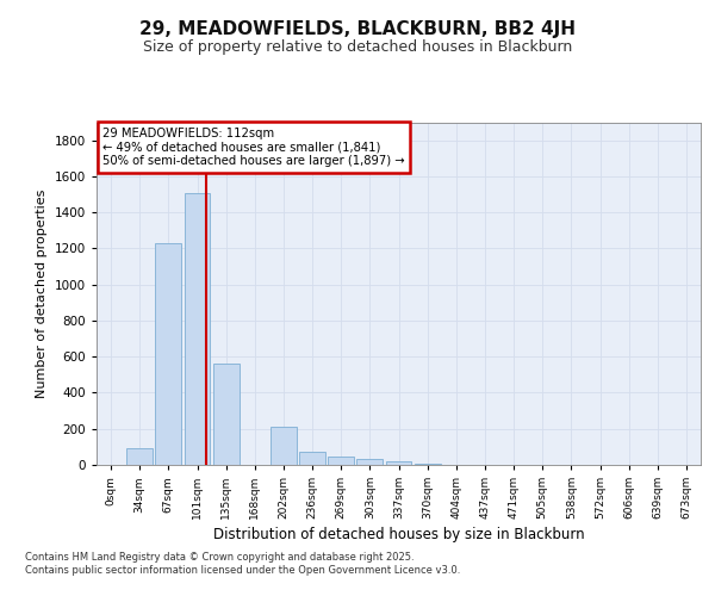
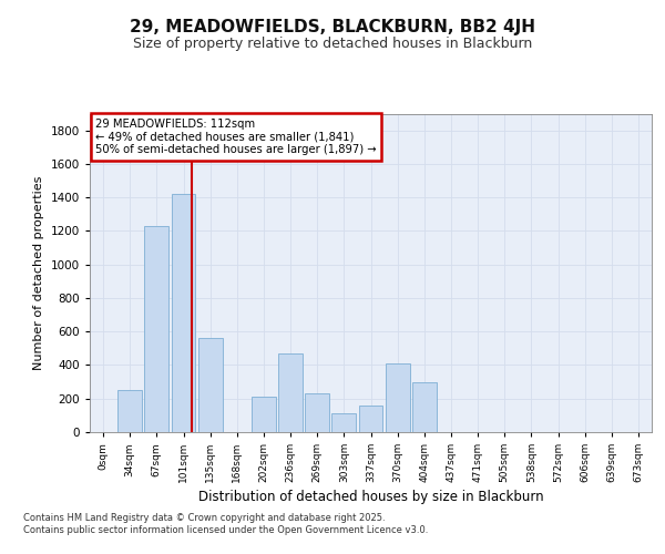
34sqm: 90 -> 250
101sqm: 1510 -> 1420
236sqm: 70 -> 470
269sqm: 40 -> 230
303sqm: 30 -> 110
337sqm: 20 -> 160
370sqm: 0 -> 410
404sqm: 0 -> 300
